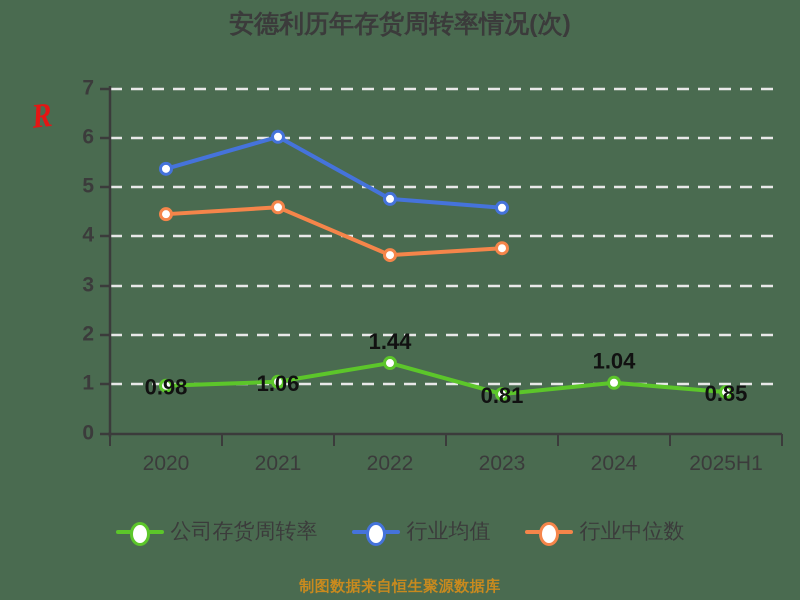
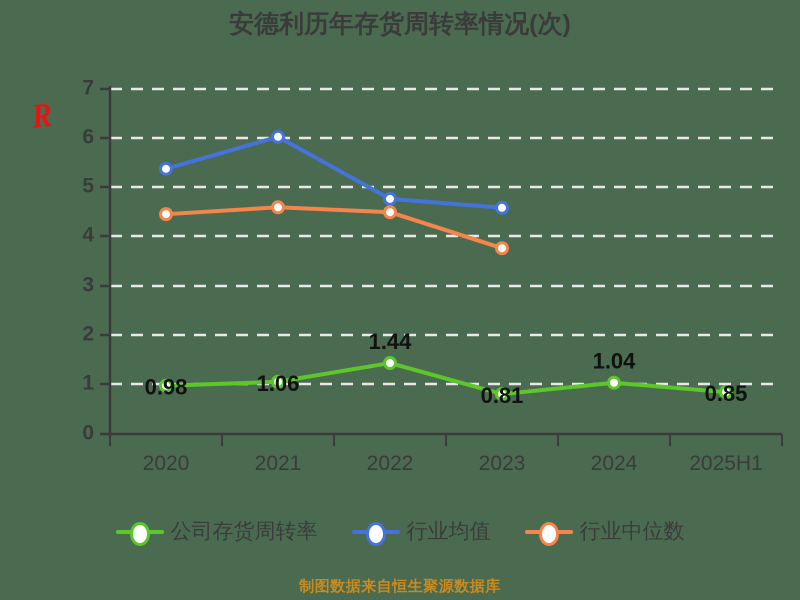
行业中位数/2022: 3.6 -> 4.5
